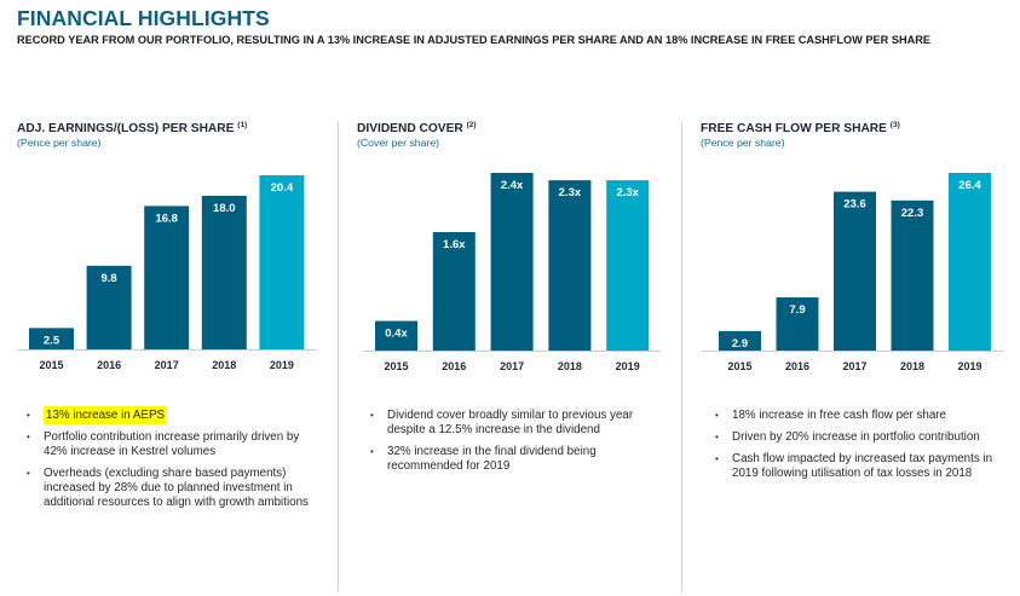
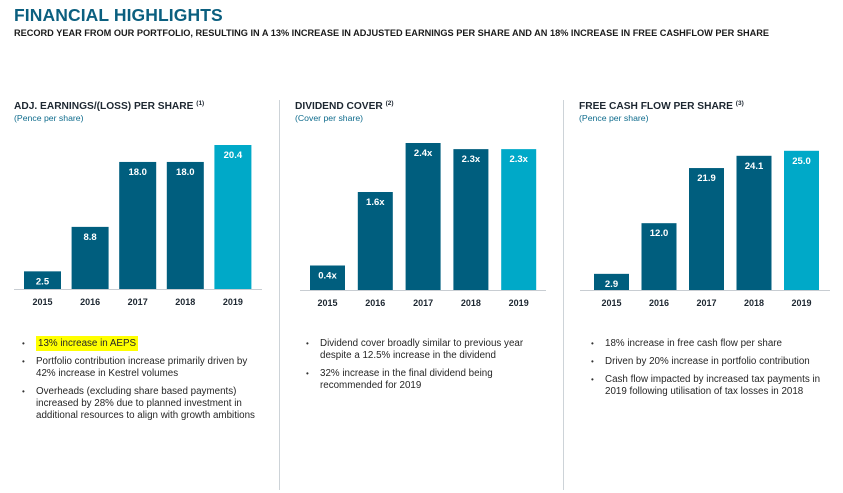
ADJ. EARNINGS/(LOSS) PER SHARE/2016: 9.8 -> 8.8
ADJ. EARNINGS/(LOSS) PER SHARE/2017: 16.8 -> 18.0
FREE CASH FLOW PER SHARE/2016: 7.9 -> 12.0
FREE CASH FLOW PER SHARE/2017: 23.6 -> 21.9
FREE CASH FLOW PER SHARE/2018: 22.3 -> 24.1
FREE CASH FLOW PER SHARE/2019: 26.4 -> 25.0
